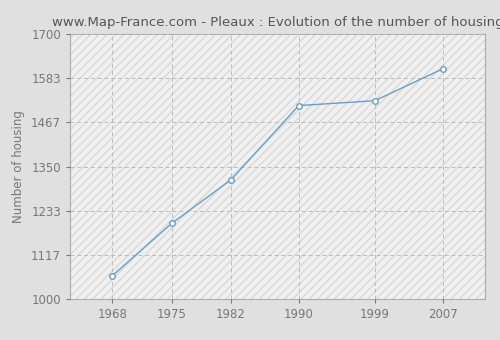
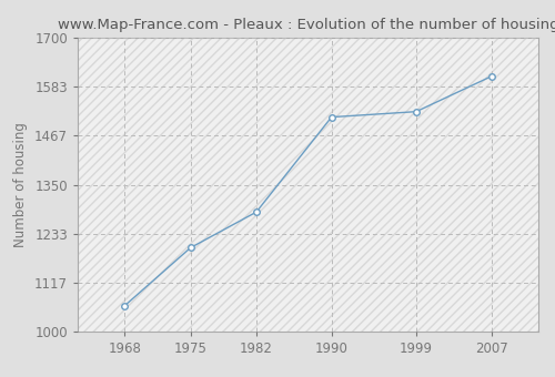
1982: 1315 -> 1285
